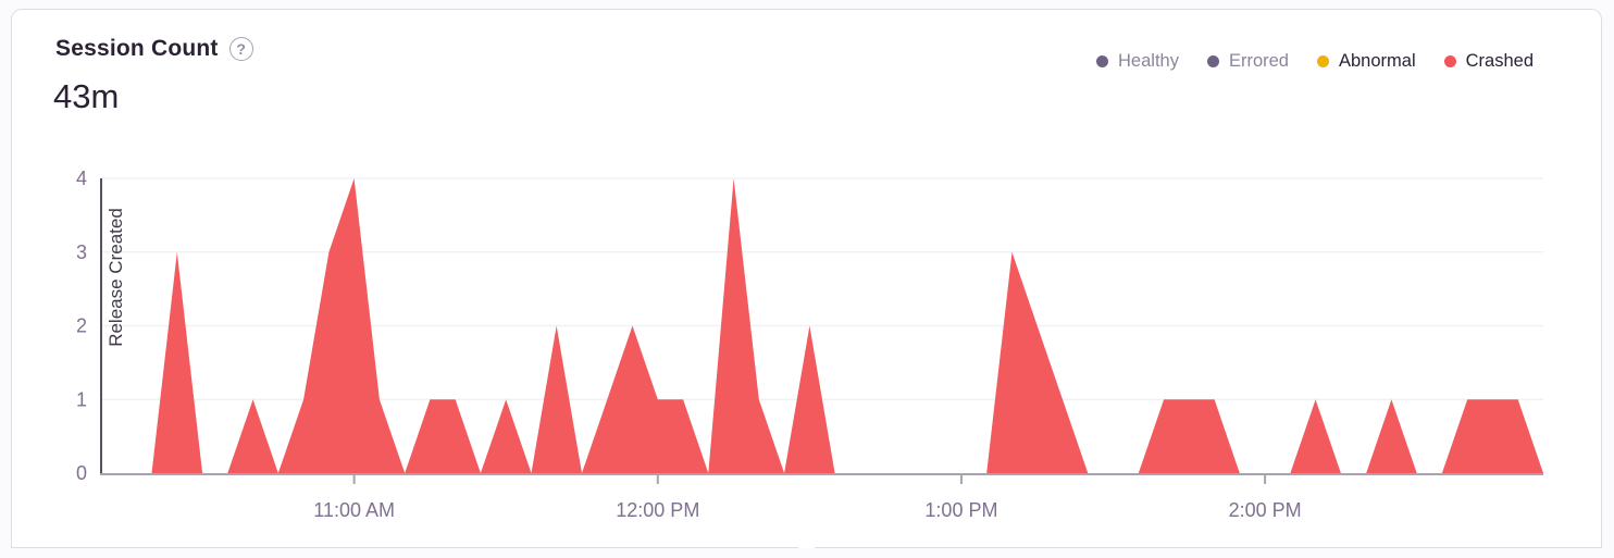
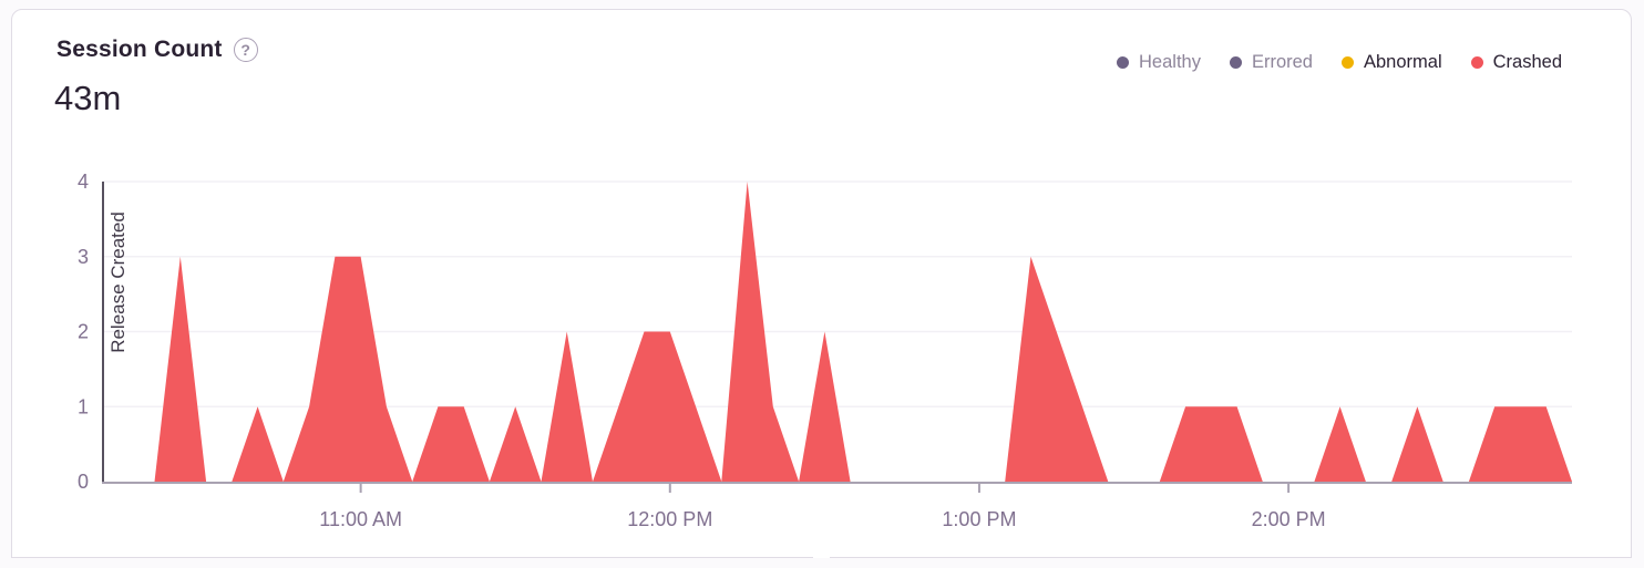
11:00 AM: 4 -> 3
12:00 PM: 1 -> 2
